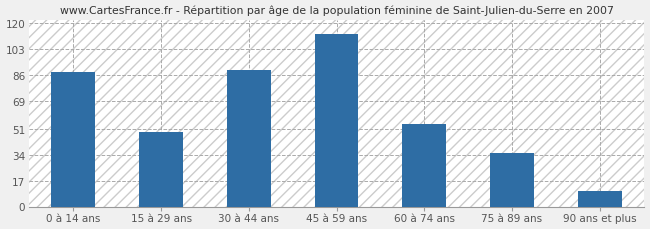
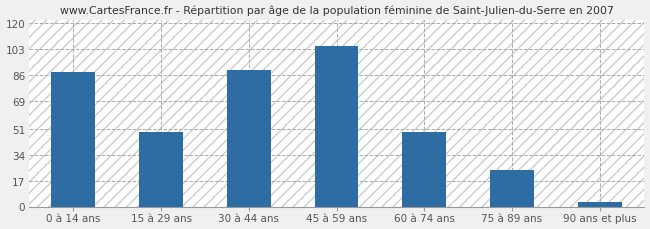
45 à 59 ans: 113 -> 105
60 à 74 ans: 54 -> 49
75 à 89 ans: 35 -> 24
90 ans et plus: 10 -> 3
